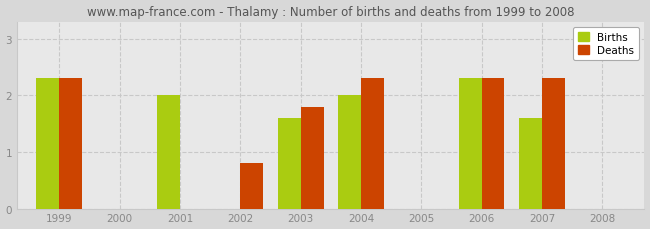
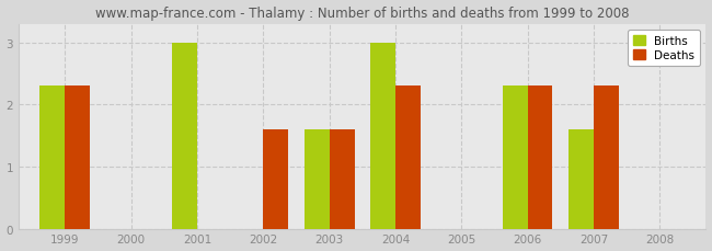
Births/2001: 2.0 -> 3.0
Deaths/2002: 0.8 -> 1.6
Deaths/2003: 1.8 -> 1.6
Births/2004: 2.0 -> 3.0
